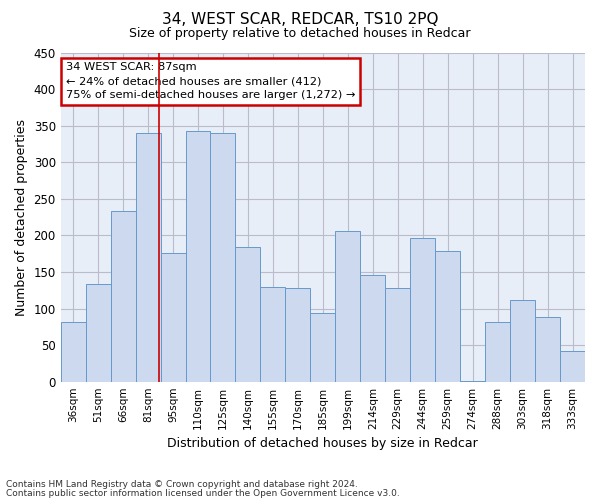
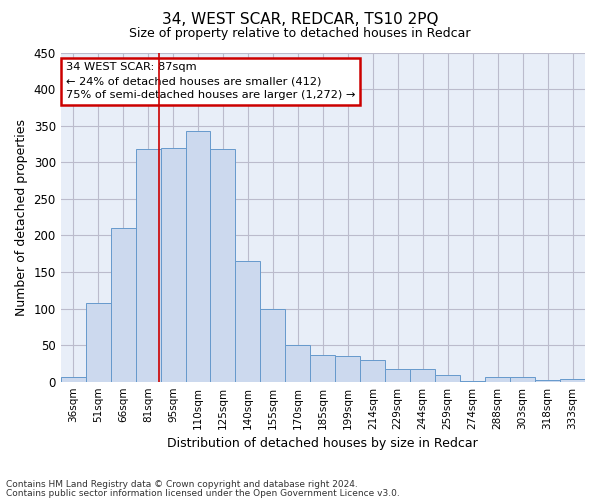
36sqm: 82 -> 7
51sqm: 134 -> 107
66sqm: 234 -> 210
81sqm: 340 -> 318
95sqm: 176 -> 320
125sqm: 340 -> 318
140sqm: 184 -> 165
155sqm: 130 -> 99
170sqm: 128 -> 50
185sqm: 94 -> 36
199sqm: 206 -> 35
214sqm: 146 -> 30
229sqm: 128 -> 17
244sqm: 196 -> 17
259sqm: 178 -> 9
288sqm: 82 -> 6
303sqm: 112 -> 6
318sqm: 88 -> 2
333sqm: 42 -> 3
